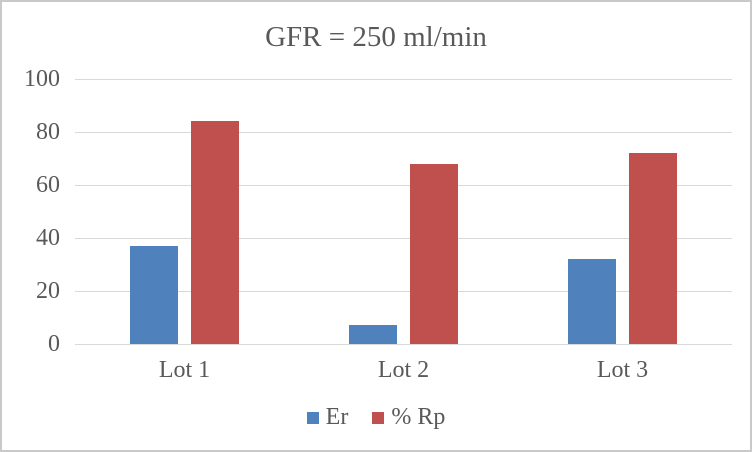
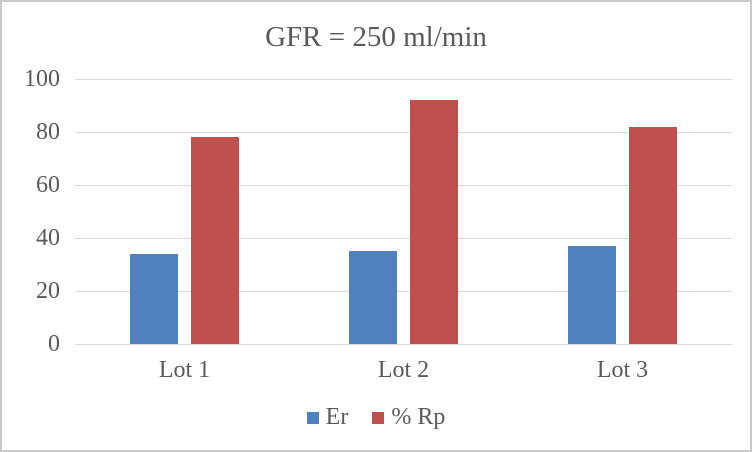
Er/Lot 1: 37 -> 34
% Rp/Lot 1: 84 -> 78
Er/Lot 2: 7 -> 35
% Rp/Lot 2: 68 -> 92
Er/Lot 3: 32 -> 37
% Rp/Lot 3: 72 -> 82
